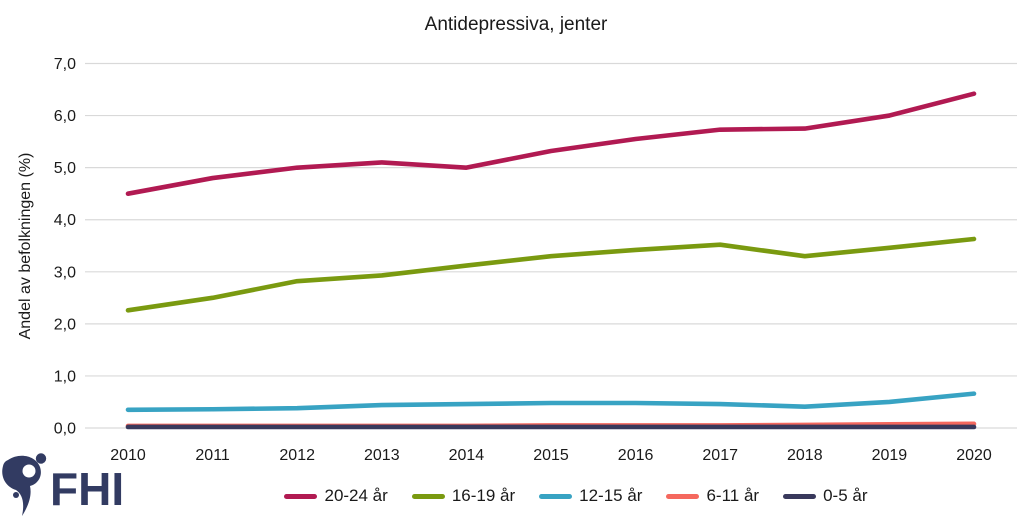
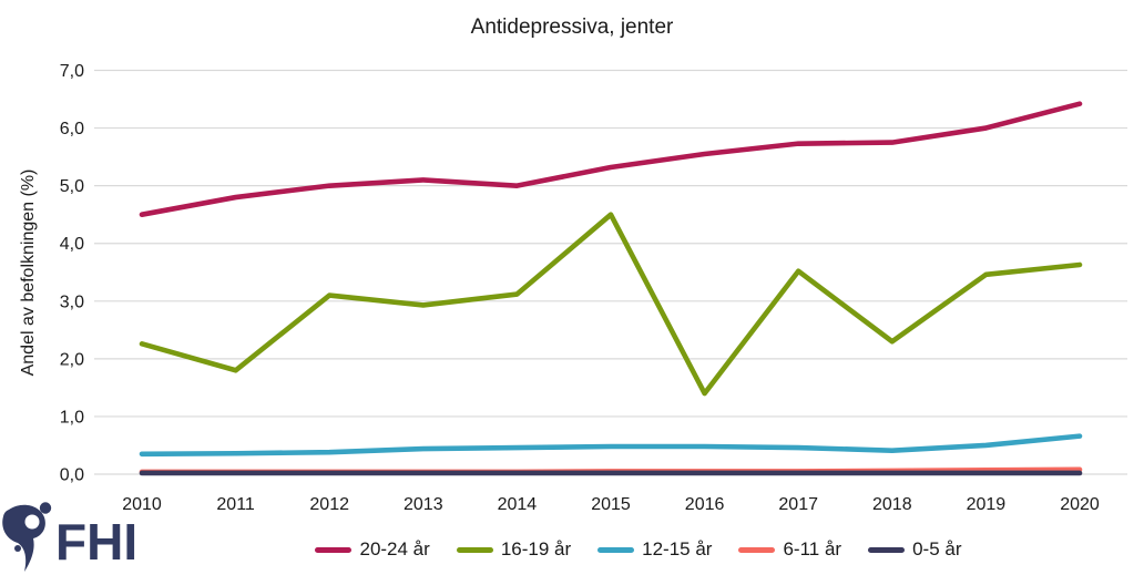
16-19 år/2011: 2,5 -> 1,8
16-19 år/2012: 2,8 -> 3,1
16-19 år/2015: 3,3 -> 4,5
16-19 år/2016: 3,4 -> 1,4
16-19 år/2018: 3,3 -> 2,3
